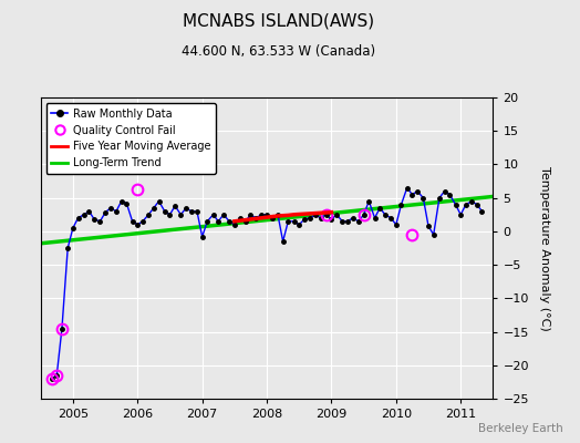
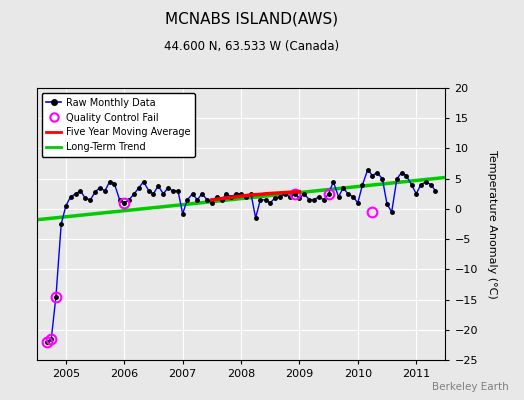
Quality Control Fail/2006: 6.2 -> 1.0
